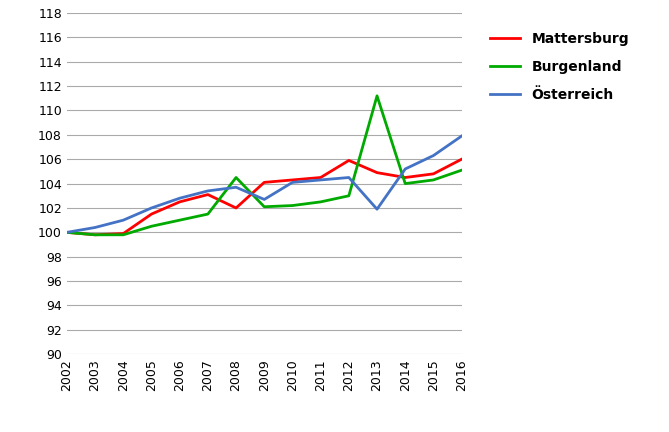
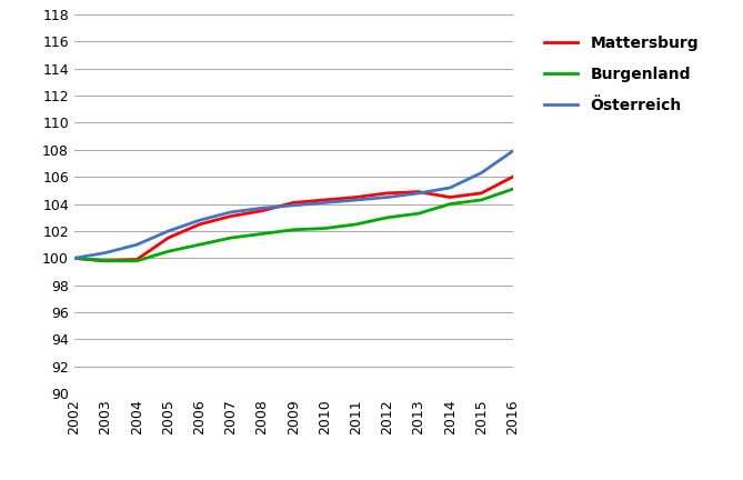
Mattersburg/2008: 102.0 -> 103.5
Burgenland/2008: 104.5 -> 101.8
Österreich/2009: 102.7 -> 103.9
Mattersburg/2012: 105.9 -> 104.8
Burgenland/2013: 111.2 -> 103.3
Österreich/2013: 101.9 -> 104.8
